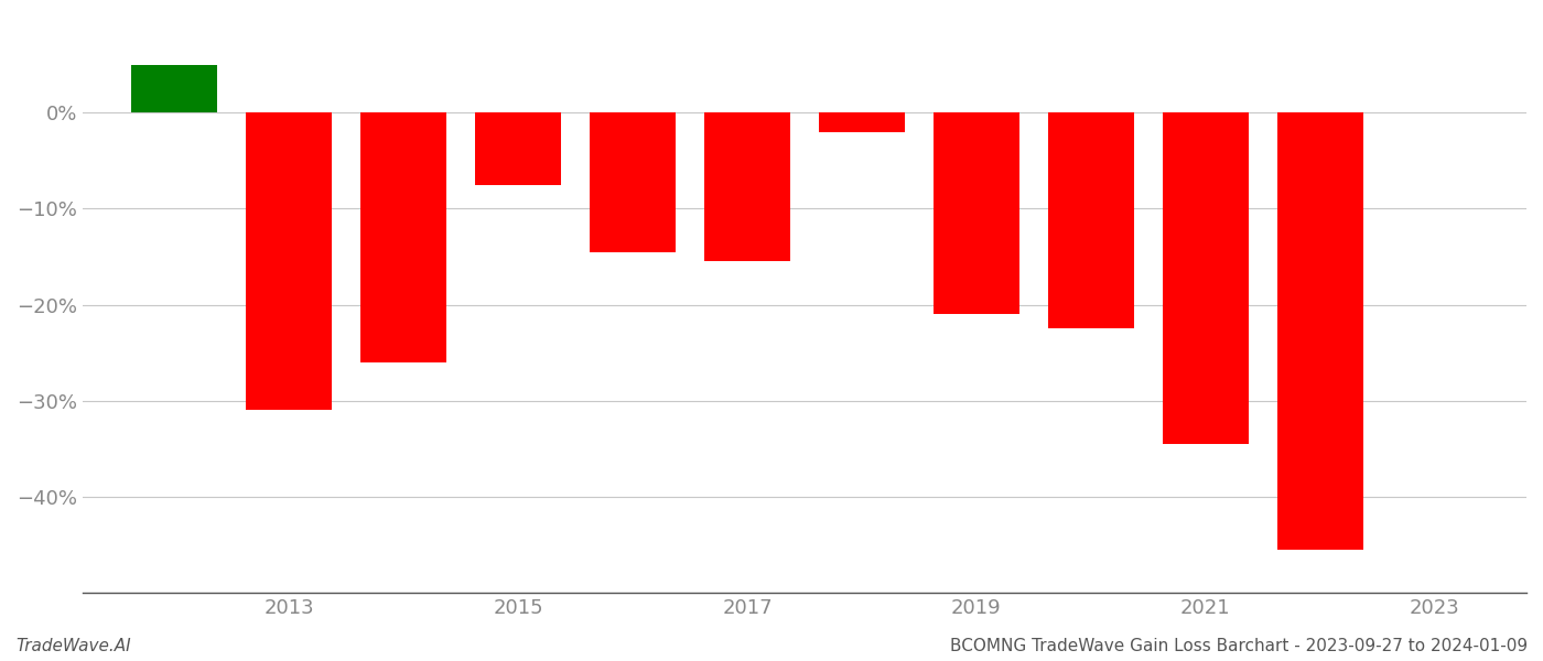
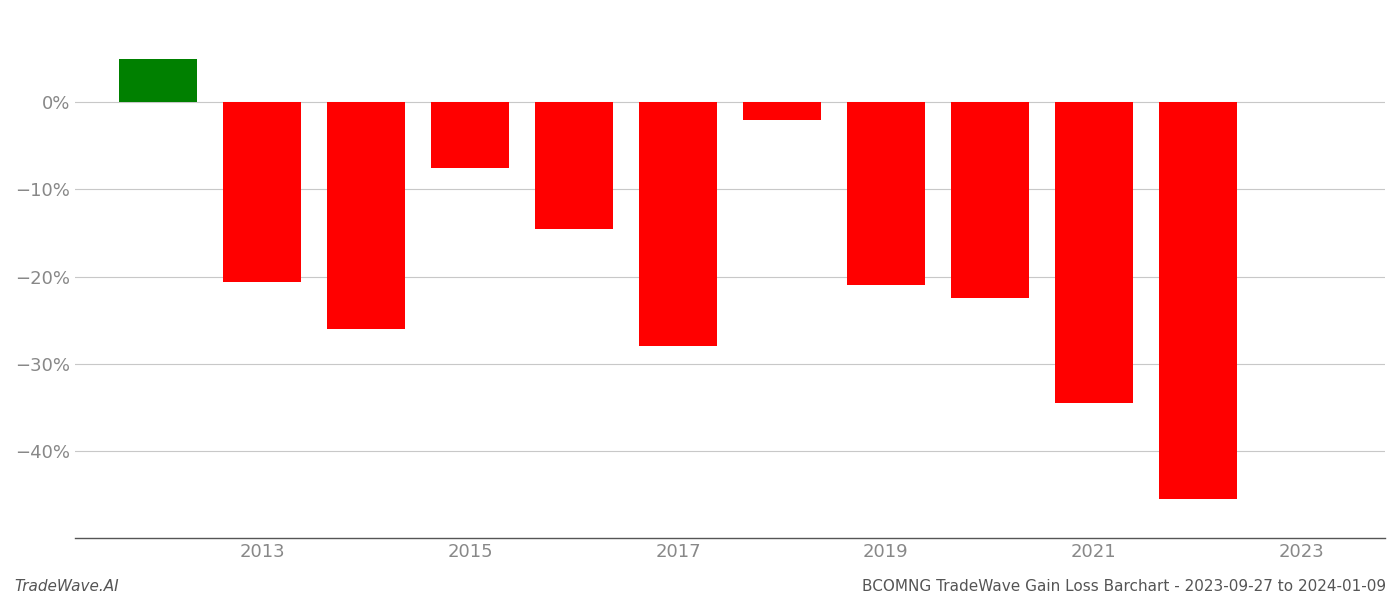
2013: -31.0% -> -20.6%
2017: -15.5% -> -28.0%
